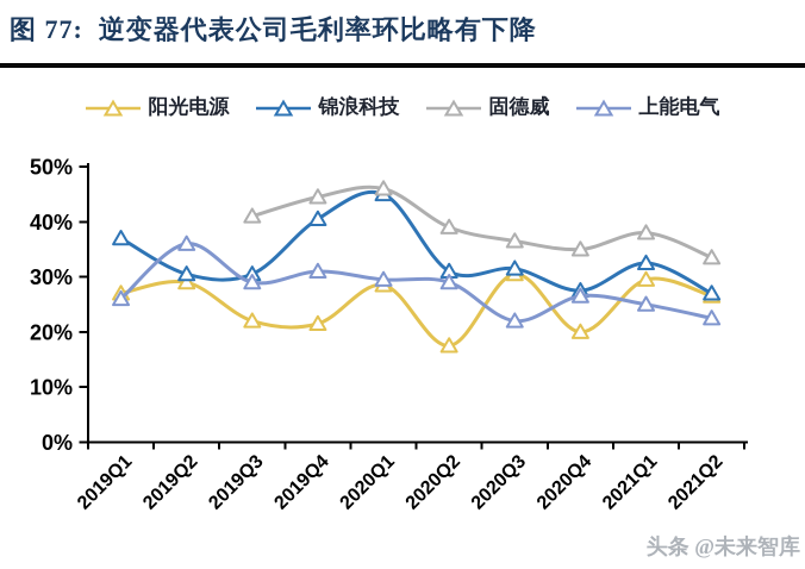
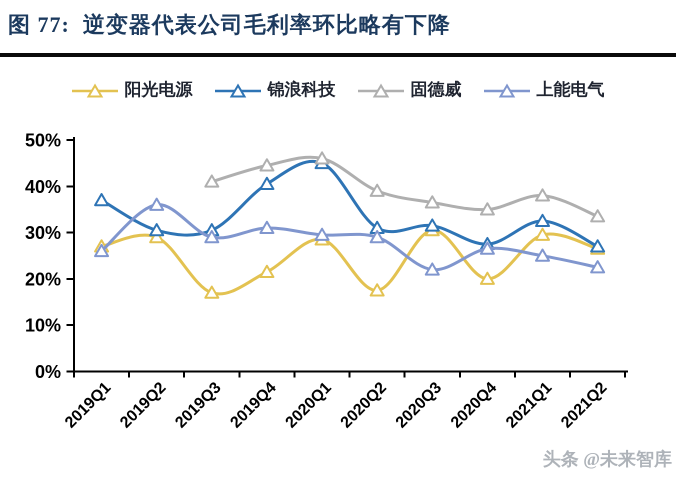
阳光电源/2019Q3: 22% -> 17%
